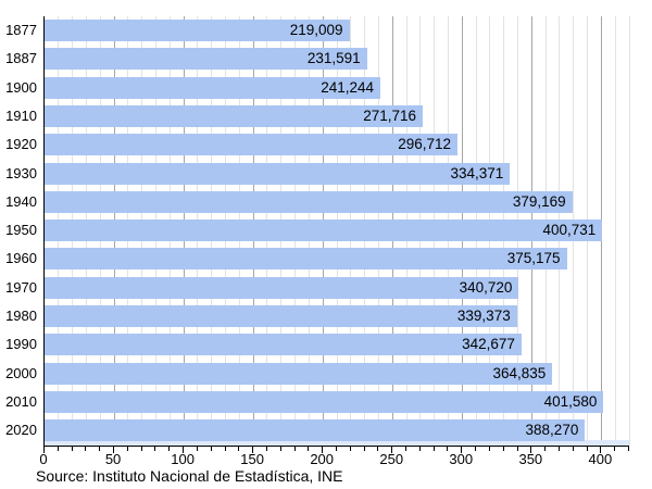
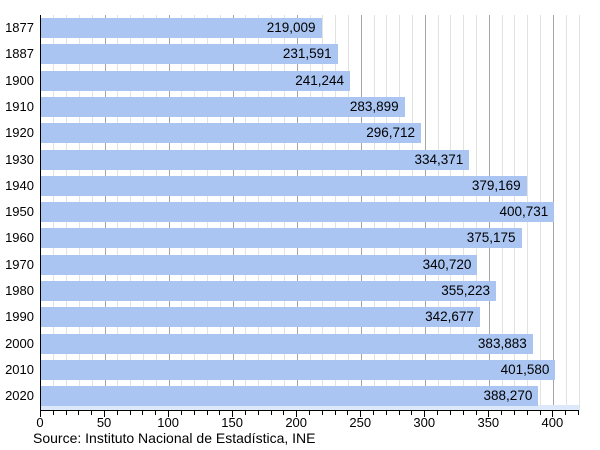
1910: 271,716 -> 283,899
1980: 339,373 -> 355,223
2000: 364,835 -> 383,883
